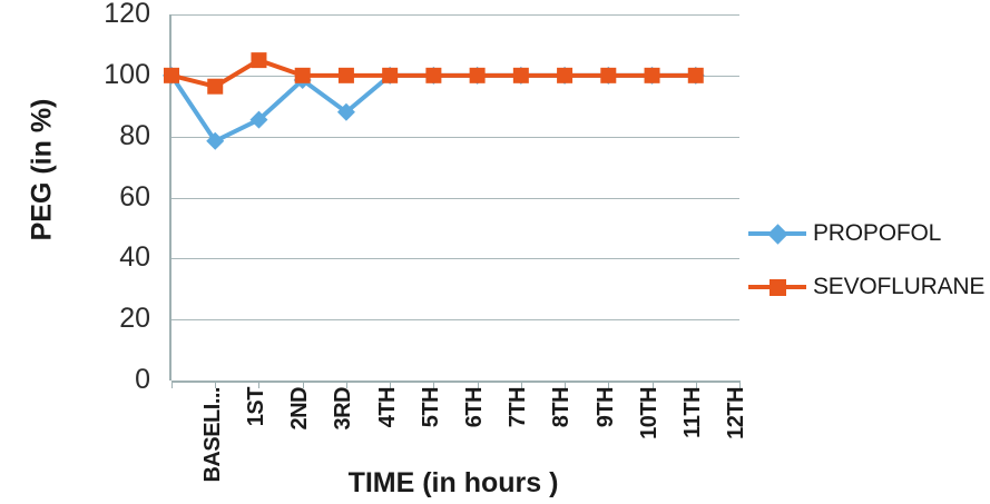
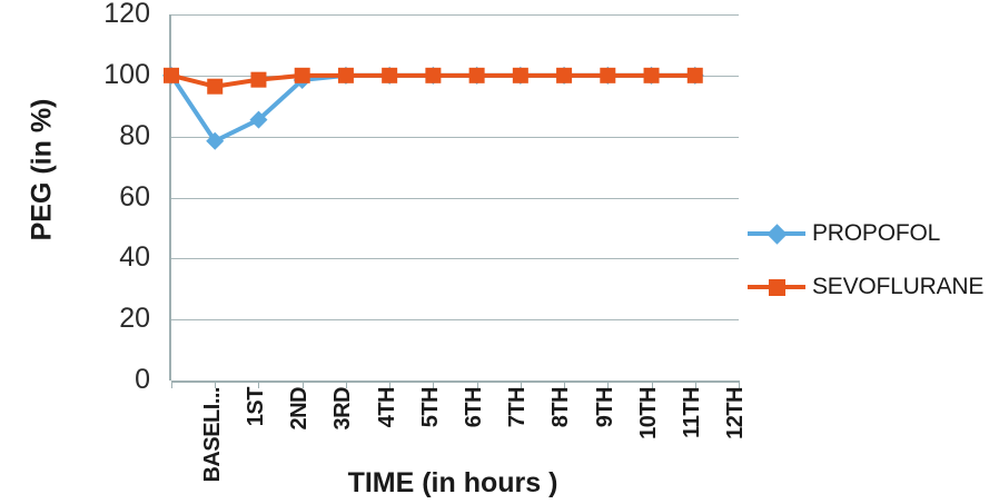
SEVOFLURANE/2ND: 105 -> 99
PROPOFOL/4TH: 88 -> 100
